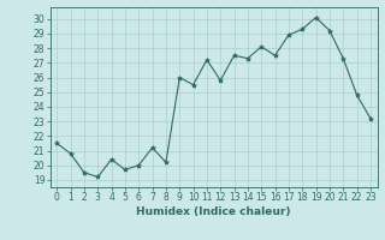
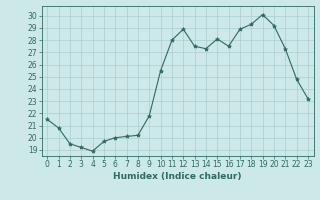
4: 20.4 -> 18.9
7: 21.2 -> 20.1
9: 26.0 -> 21.8
11: 27.2 -> 28.0
12: 25.8 -> 28.9
